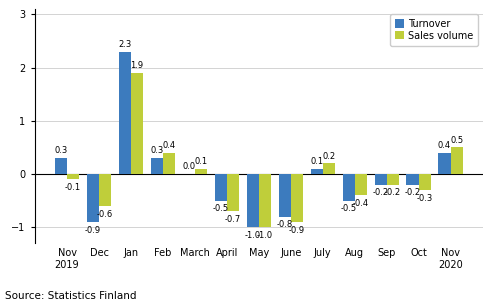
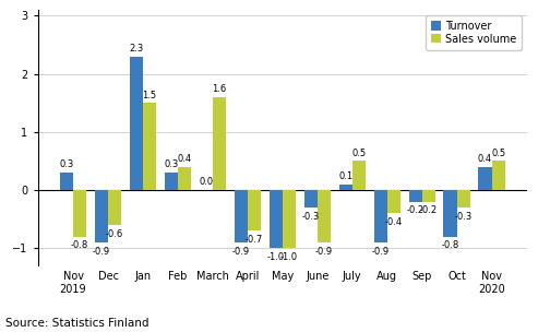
Sales volume/Nov 2019: -0.1 -> -0.8
Sales volume/Jan: 1.9 -> 1.5
Sales volume/March: 0.1 -> 1.6
Turnover/April: -0.5 -> -0.9
Turnover/June: -0.8 -> -0.3
Sales volume/July: 0.2 -> 0.5
Turnover/Aug: -0.5 -> -0.9
Turnover/Oct: -0.2 -> -0.8
